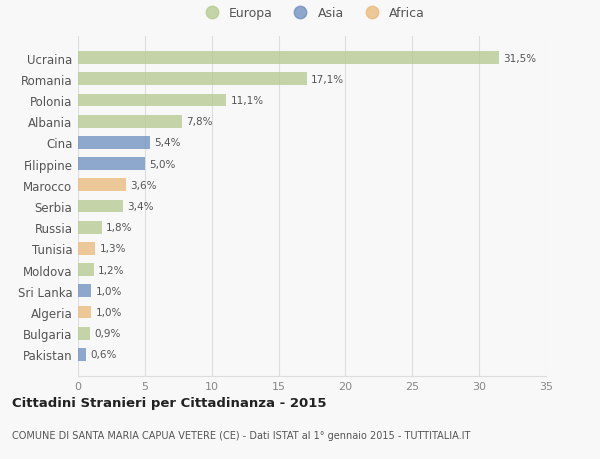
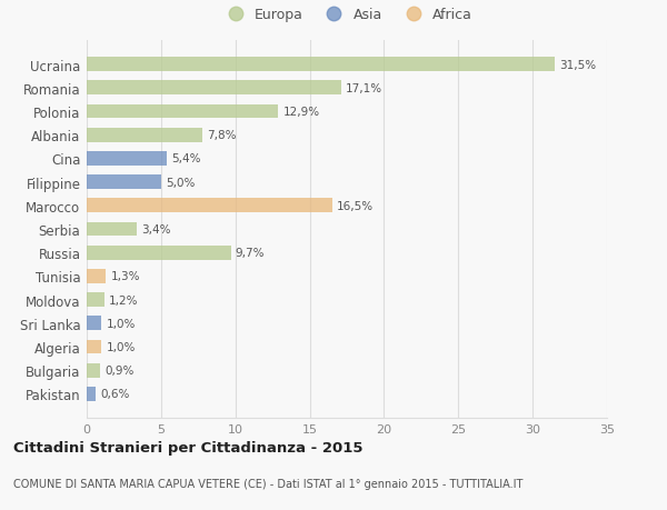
Polonia: 11,1% -> 12,9%
Marocco: 3,6% -> 16,5%
Russia: 1,8% -> 9,7%
